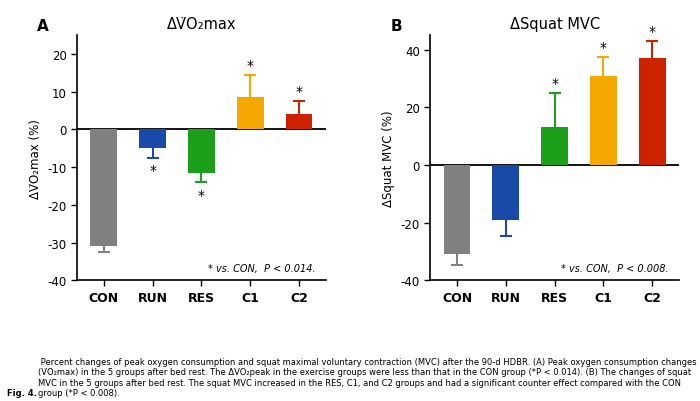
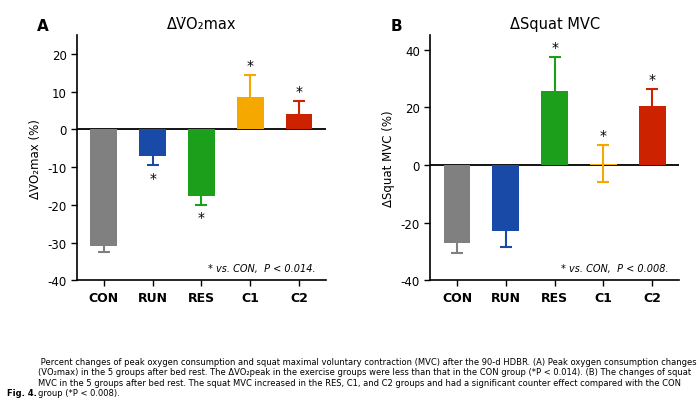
ΔV̇O₂max/RUN: -5.0 -> -7.0
ΔV̇O₂max/RES: -11.5 -> -17.5
ΔSquat MVC/CON: -31.0 -> -27.0
ΔSquat MVC/RUN: -19.0 -> -23.0
ΔSquat MVC/RES: 13.0 -> 25.5
ΔSquat MVC/C1: 31.0 -> 0.5
ΔSquat MVC/C2: 37.0 -> 20.5
